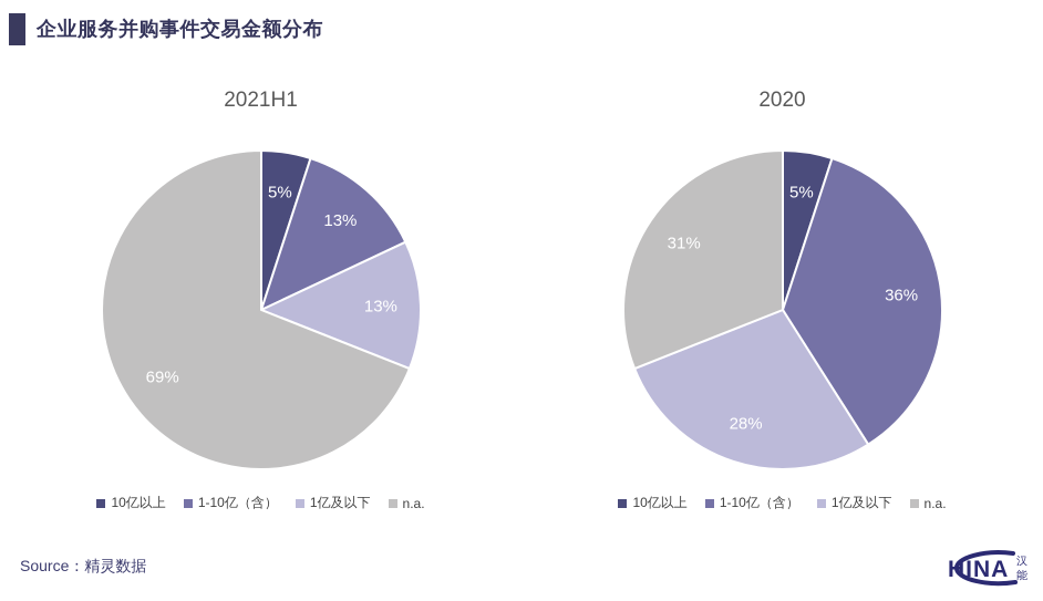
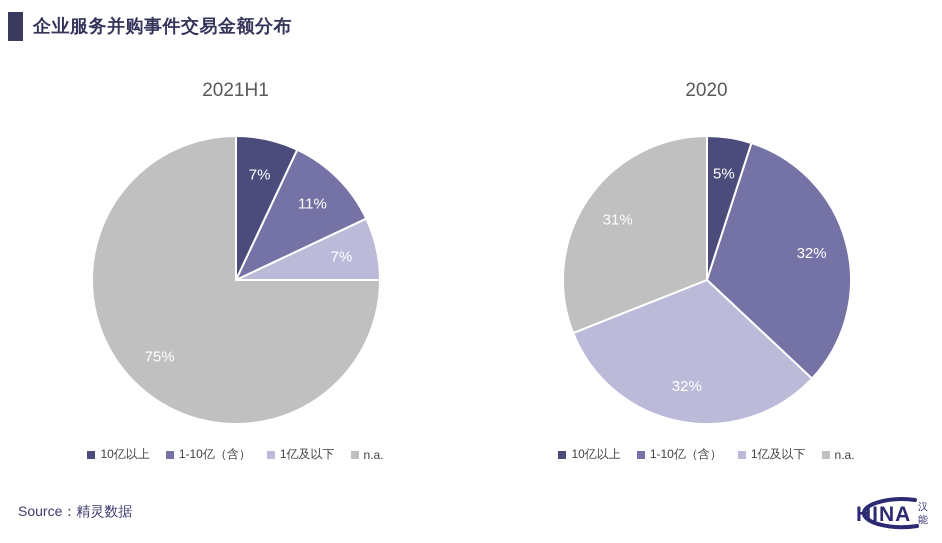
2021H1/10亿以上: 5% -> 7%
2021H1/1-10亿（含）: 13% -> 11%
2021H1/1亿及以下: 13% -> 7%
2021H1/n.a.: 69% -> 75%
2020/1-10亿（含）: 36% -> 32%
2020/1亿及以下: 28% -> 32%
